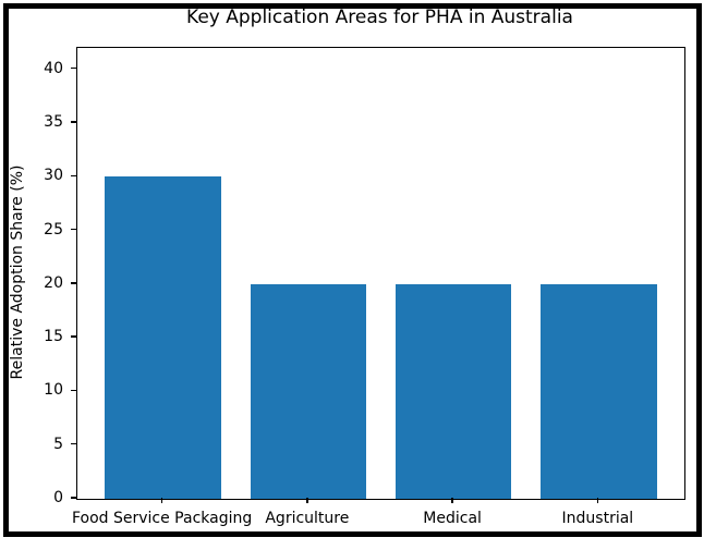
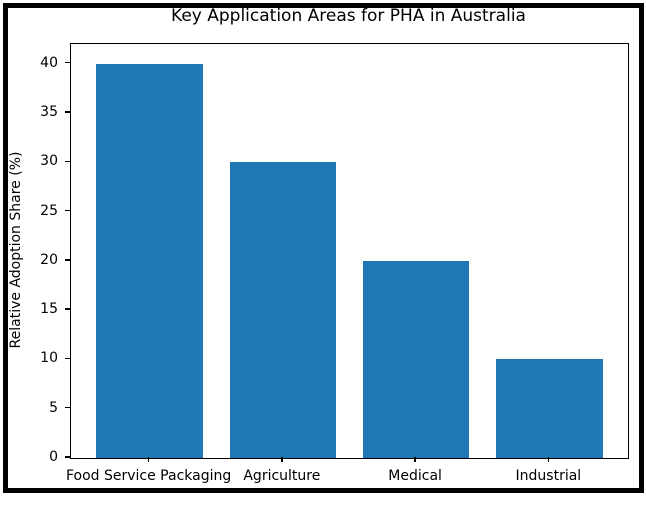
Food Service Packaging: 30 -> 40
Agriculture: 20 -> 30
Industrial: 20 -> 10
